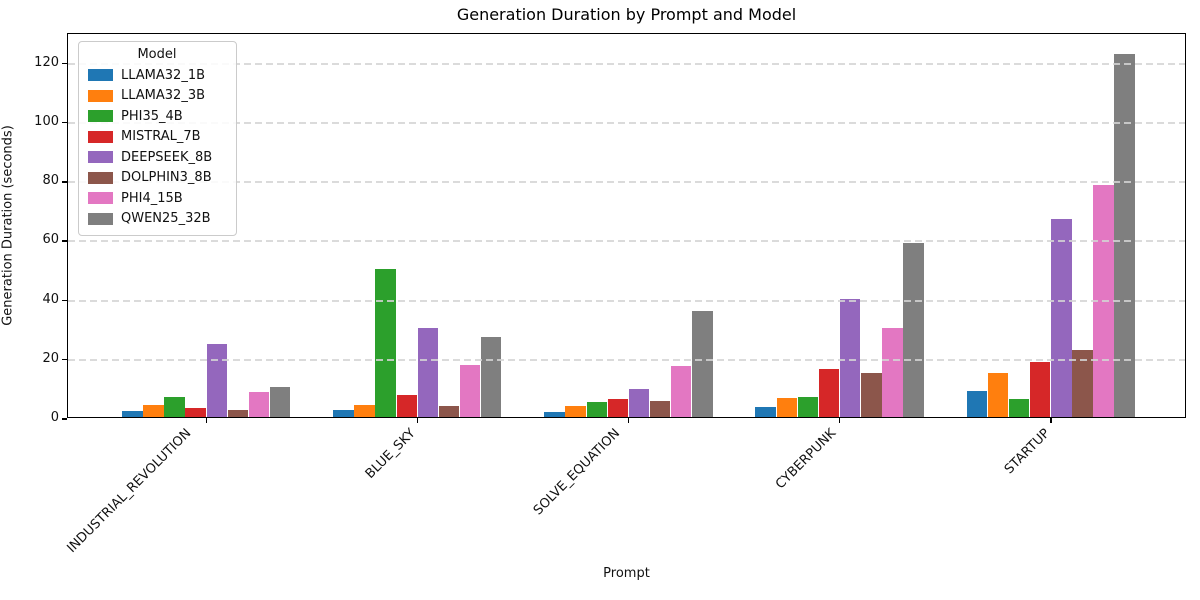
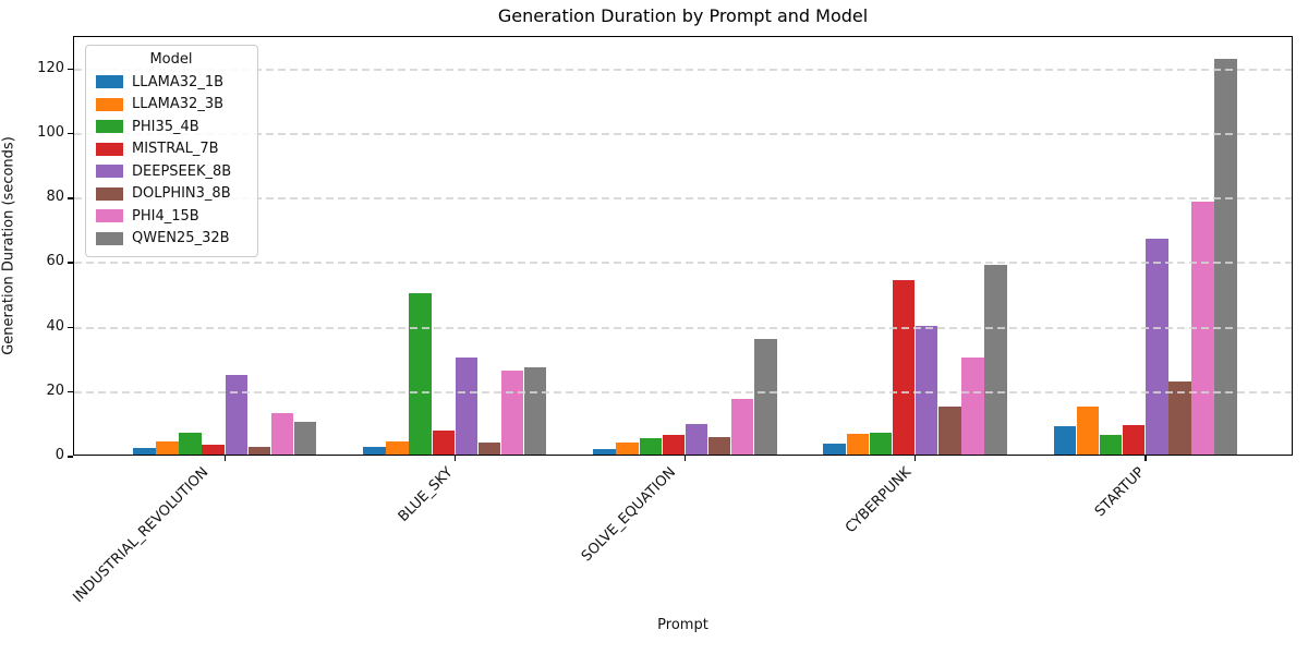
PHI4_15B/INDUSTRIAL_REVOLUTION: 9 -> 13
PHI4_15B/BLUE_SKY: 18 -> 26
MISTRAL_7B/CYBERPUNK: 16 -> 54
MISTRAL_7B/STARTUP: 19 -> 9
